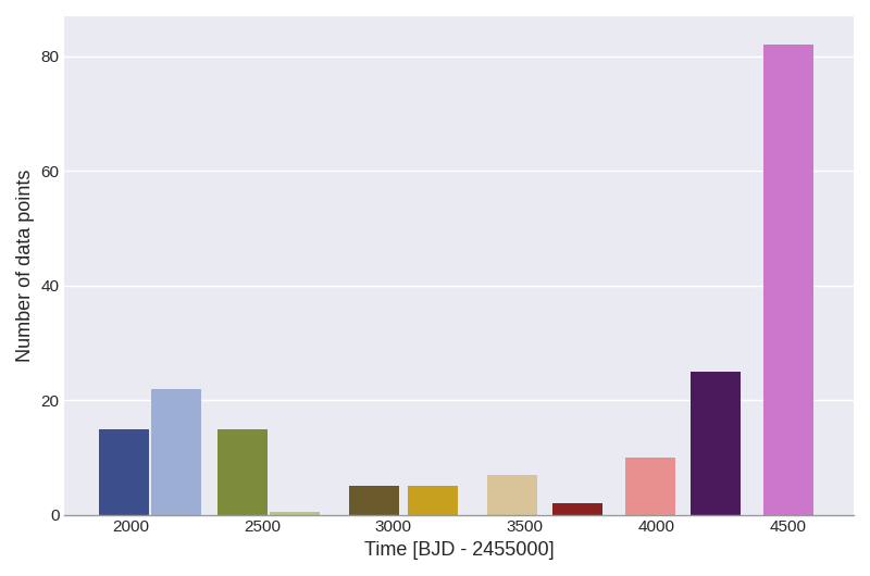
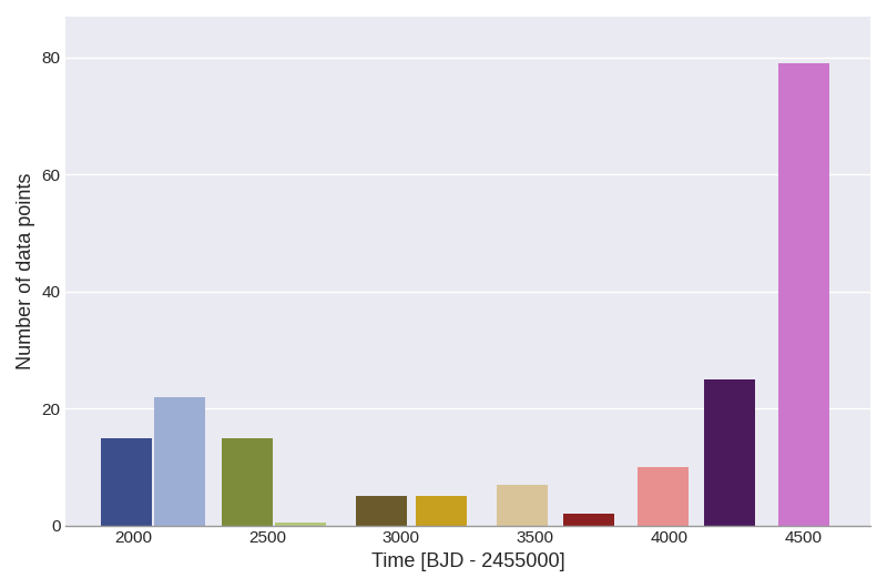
4500: 82.0 -> 79.0
